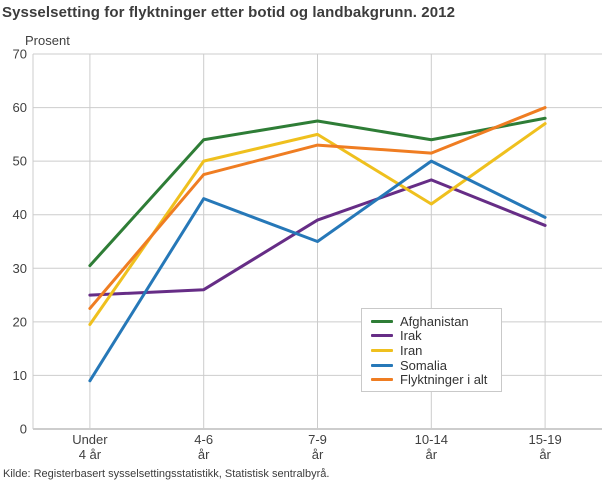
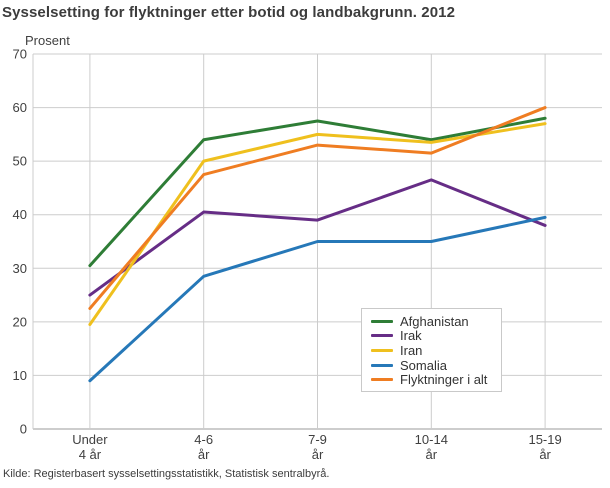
Irak/4-6 år: 26 -> 40
Somalia/4-6 år: 43 -> 28
Iran/10-14 år: 42 -> 54
Somalia/10-14 år: 50 -> 35
